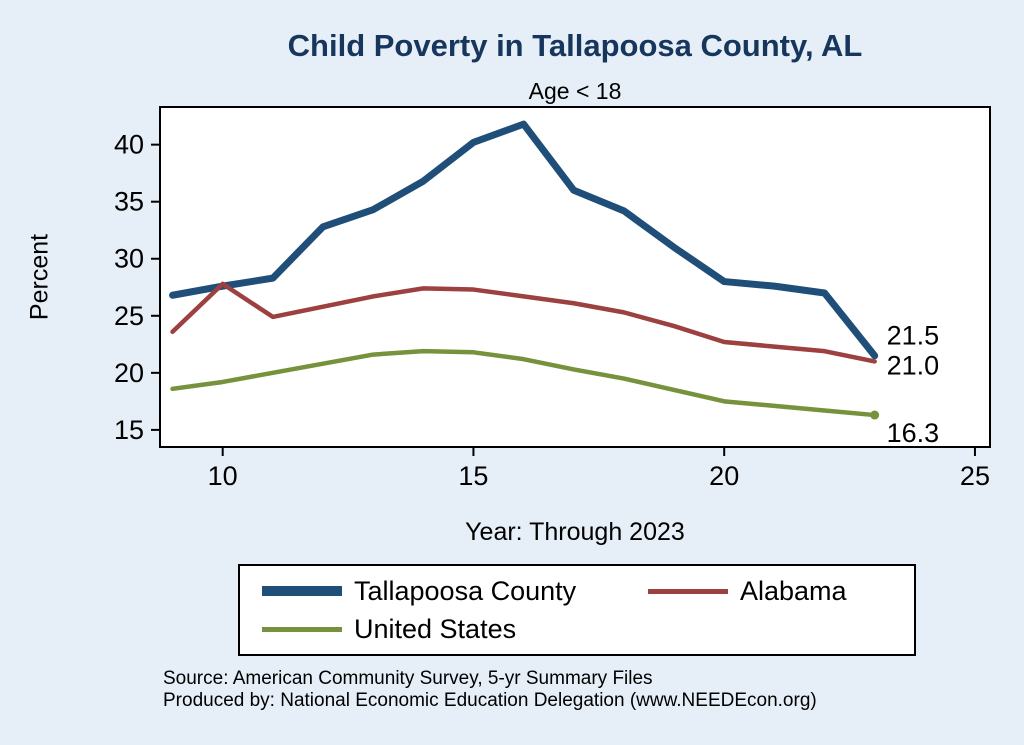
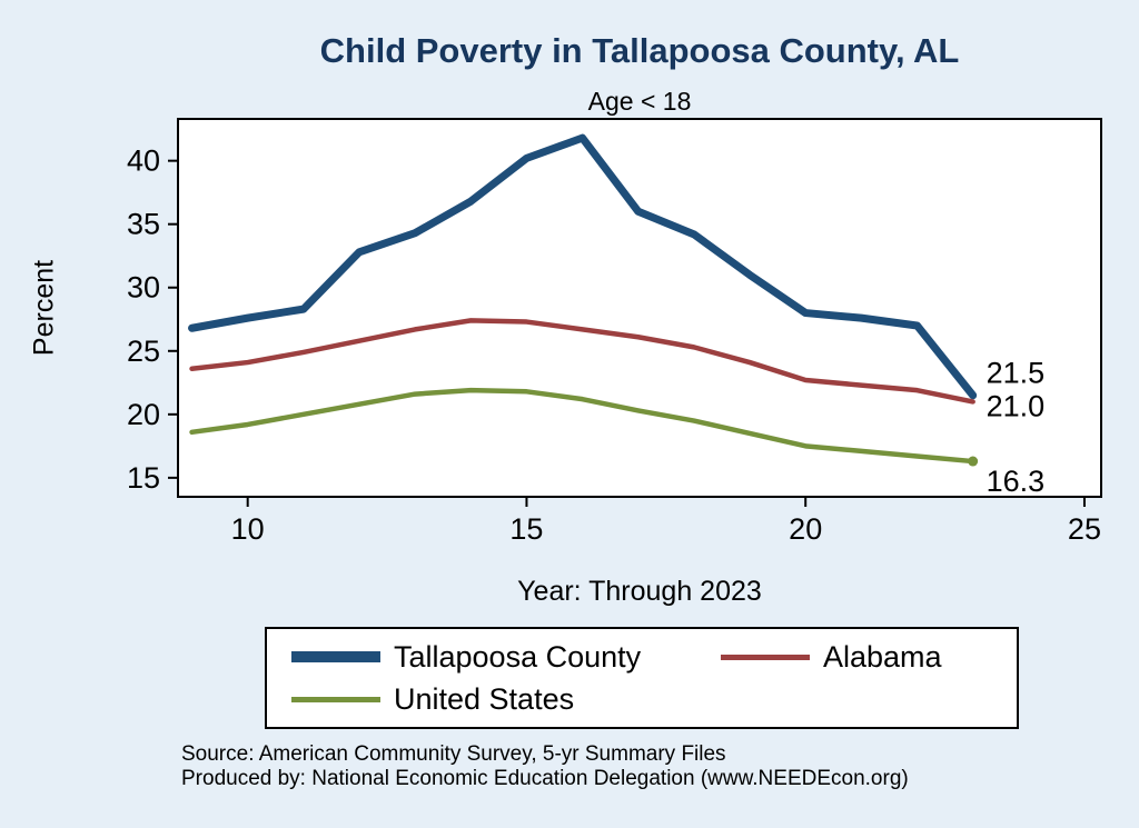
Alabama/10: 27.8 -> 24.1
